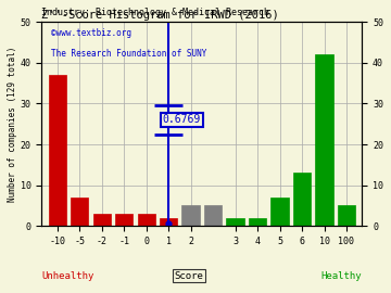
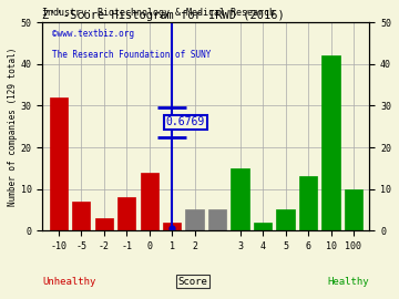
-10: 37 -> 32
-1: 3 -> 8
0: 3 -> 14
3: 2 -> 15
5: 7 -> 5
100: 5 -> 10
